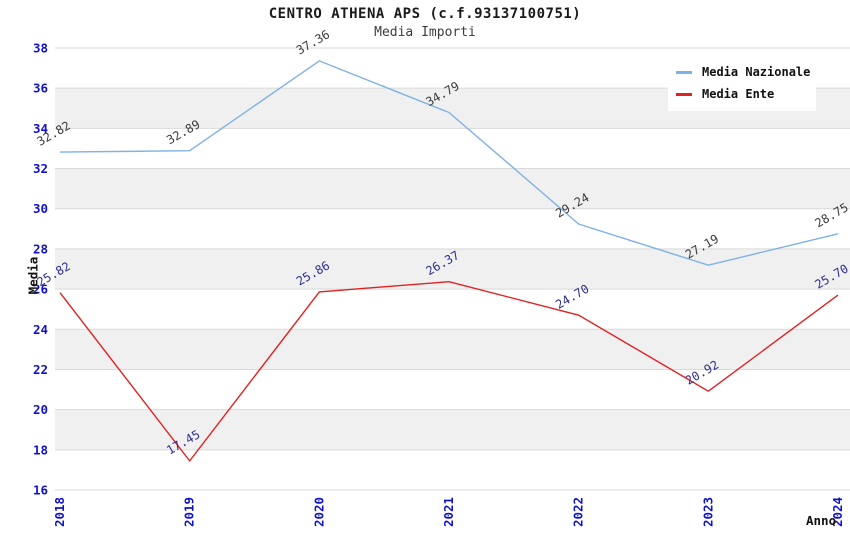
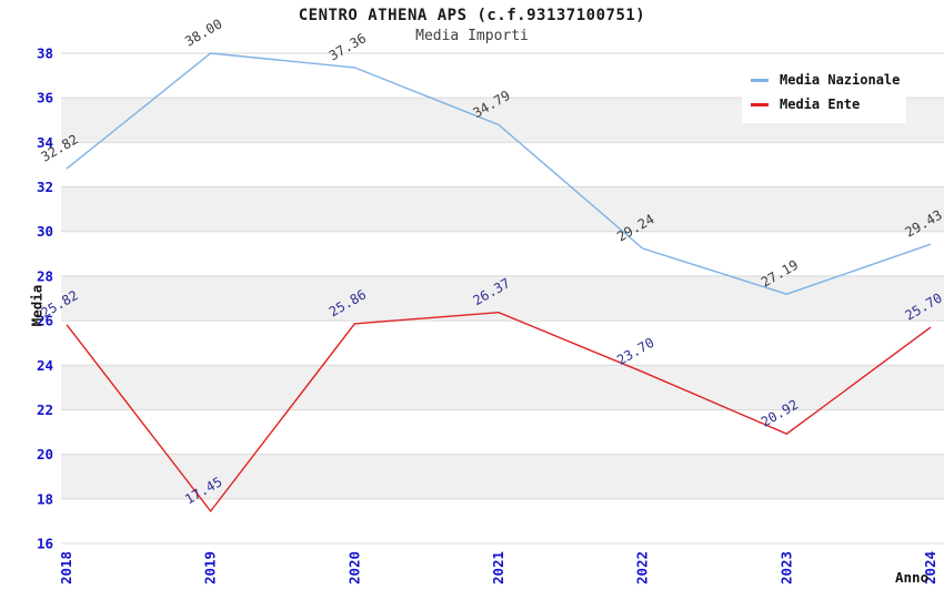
Media Nazionale/2019: 32.89 -> 38.00
Media Ente/2022: 24.70 -> 23.70
Media Nazionale/2024: 28.75 -> 29.43
